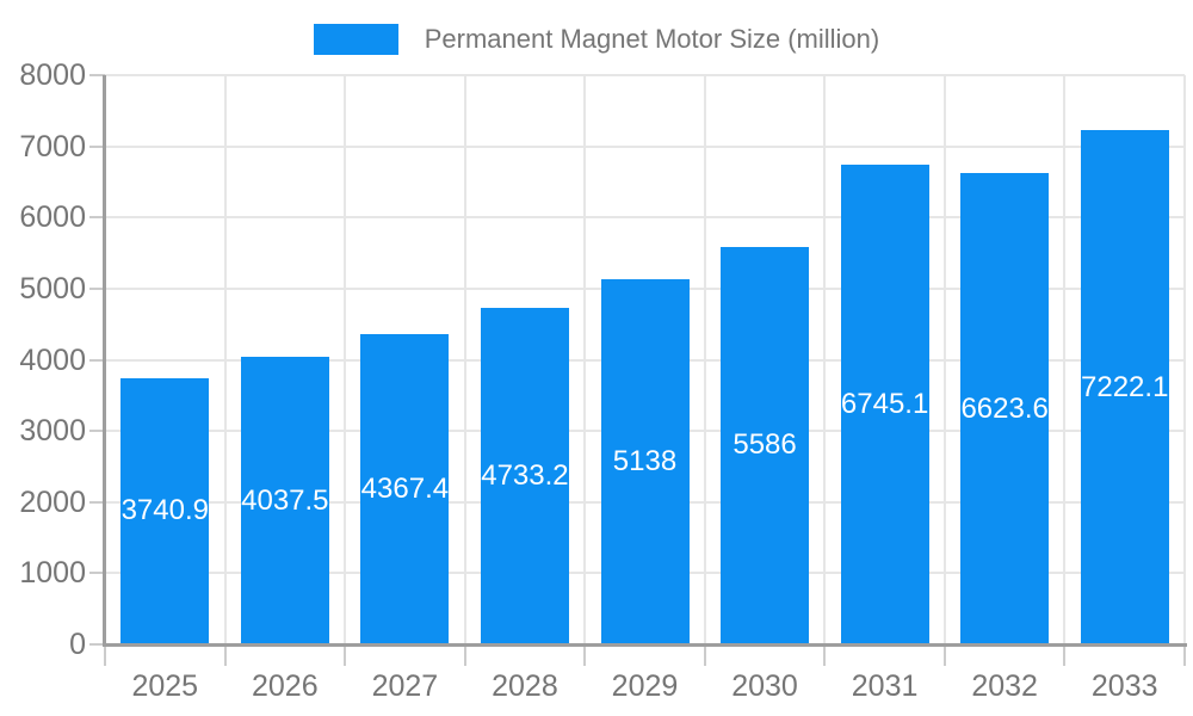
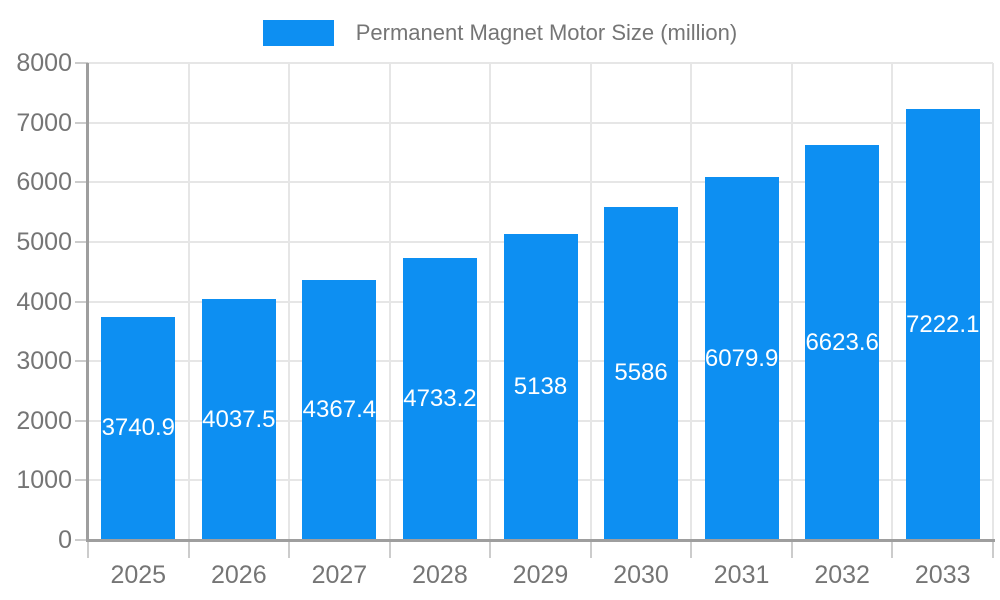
2031: 6745.1 -> 6079.9
